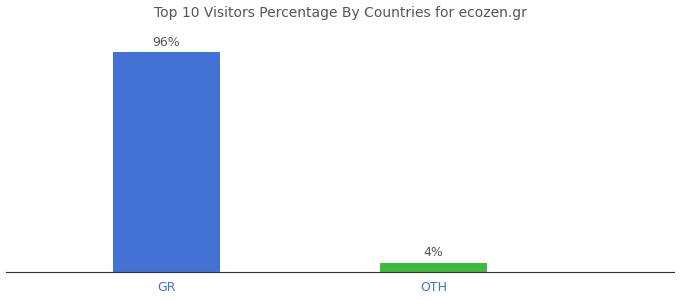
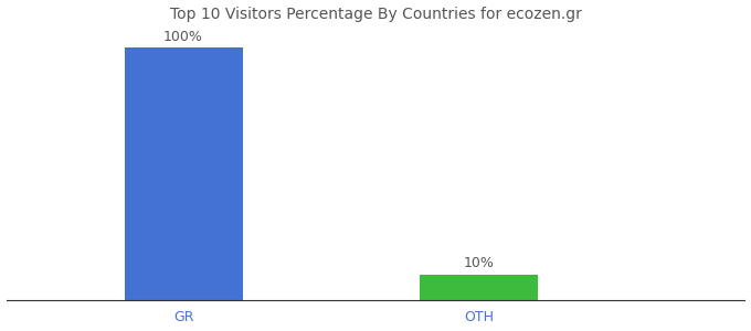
GR: 96% -> 100%
OTH: 4% -> 10%
